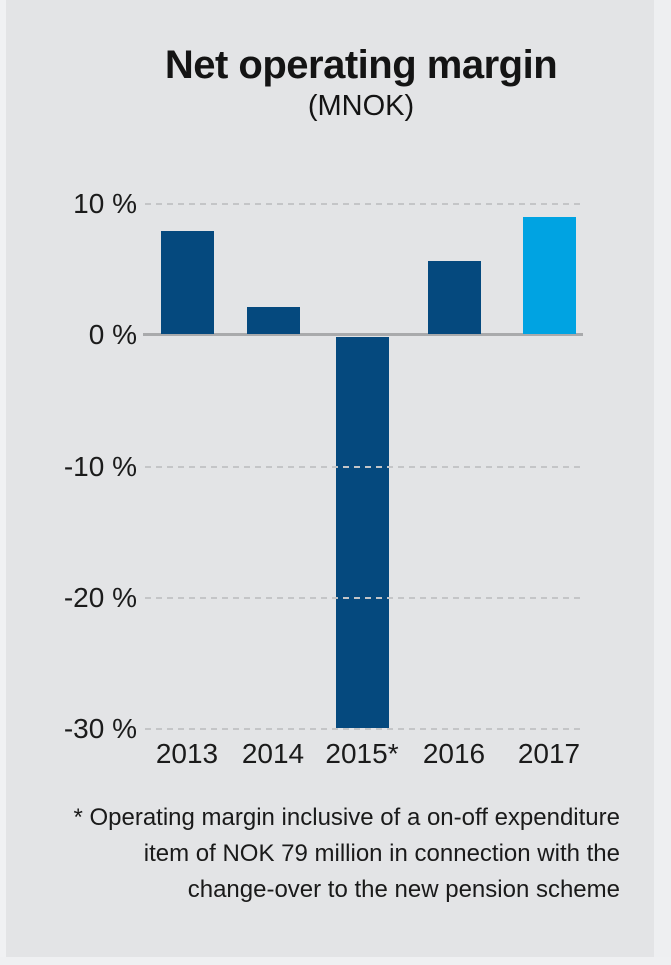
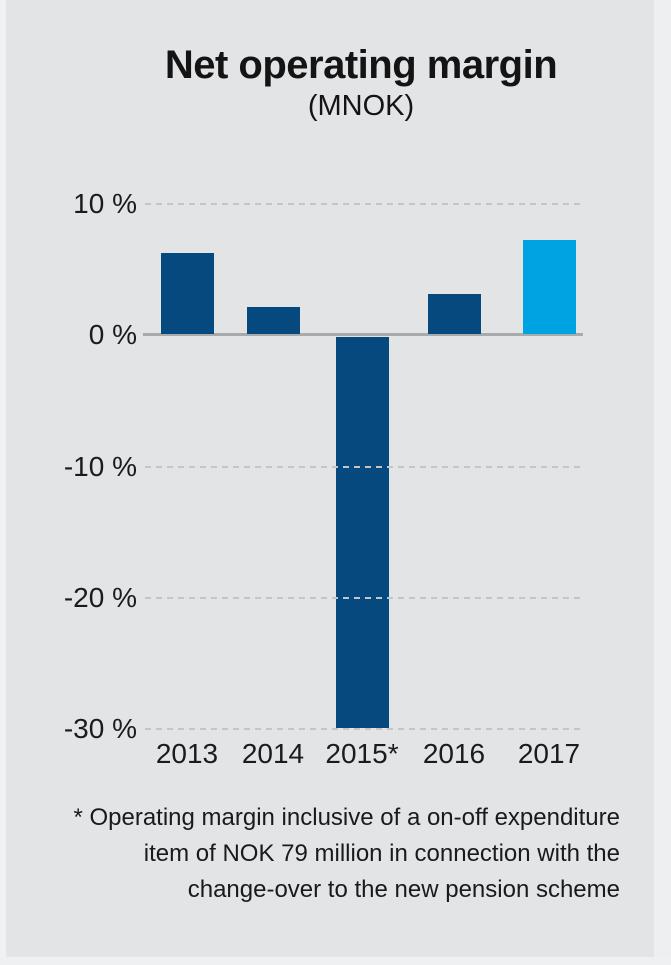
2013: 7.9% -> 6.2%
2016: 5.6% -> 3.1%
2017: 8.9% -> 7.2%
